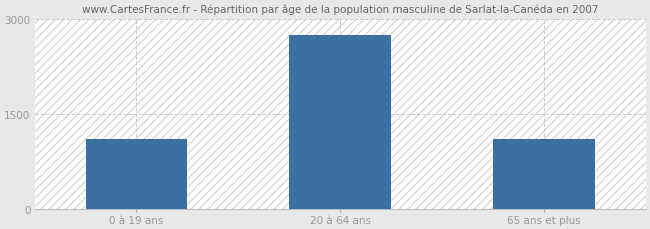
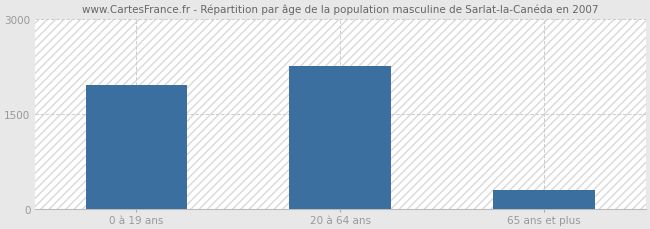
0 à 19 ans: 1100 -> 1960
20 à 64 ans: 2750 -> 2260
65 ans et plus: 1100 -> 300
